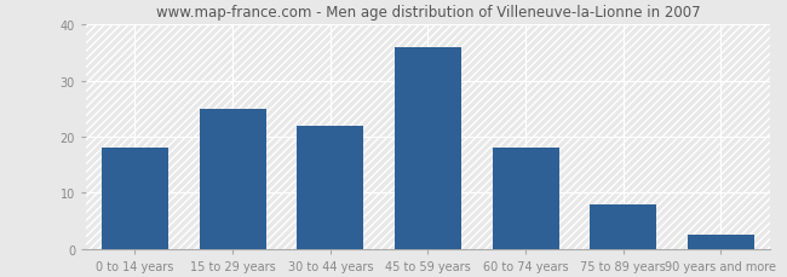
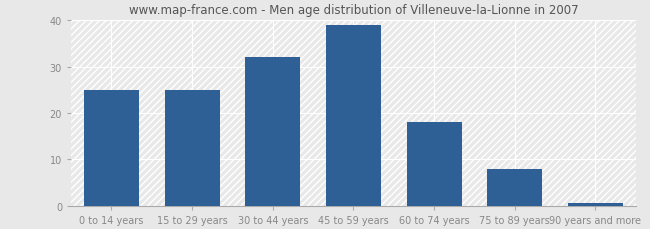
0 to 14 years: 18.0 -> 25.0
30 to 44 years: 22.0 -> 32.0
45 to 59 years: 36.0 -> 39.0
90 years and more: 2.5 -> 0.5
